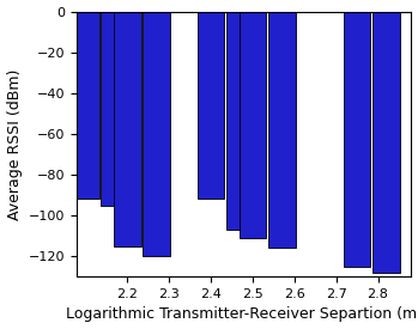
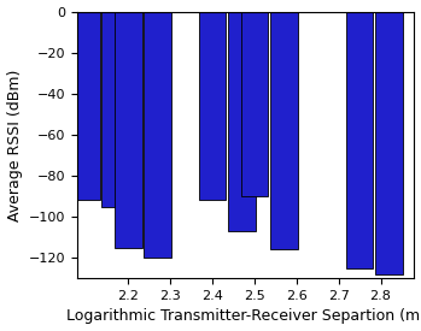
2.5: -111 -> -90
